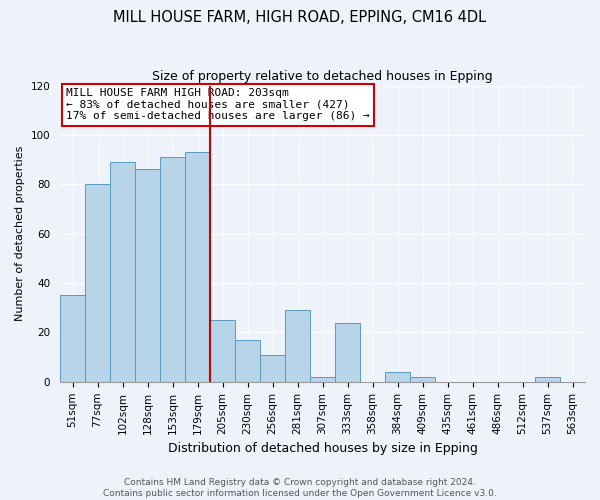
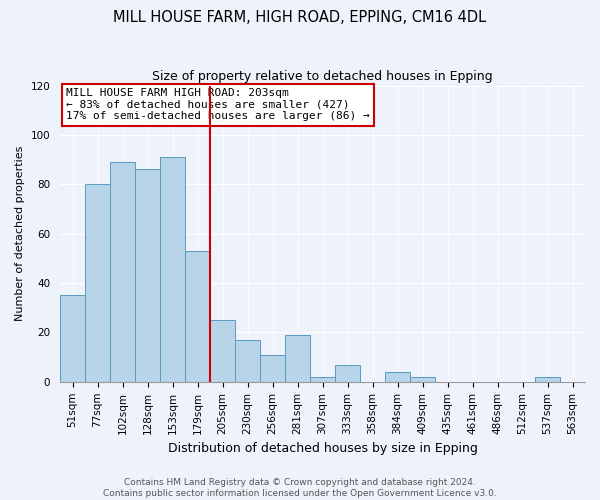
179sqm: 93 -> 53
281sqm: 29 -> 19
333sqm: 24 -> 7
